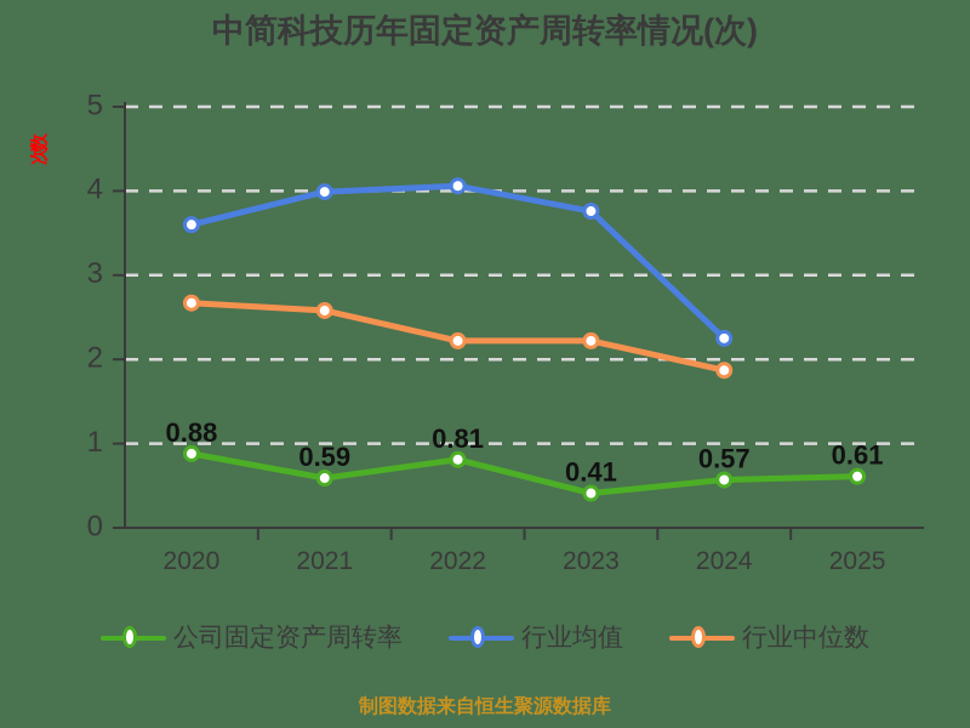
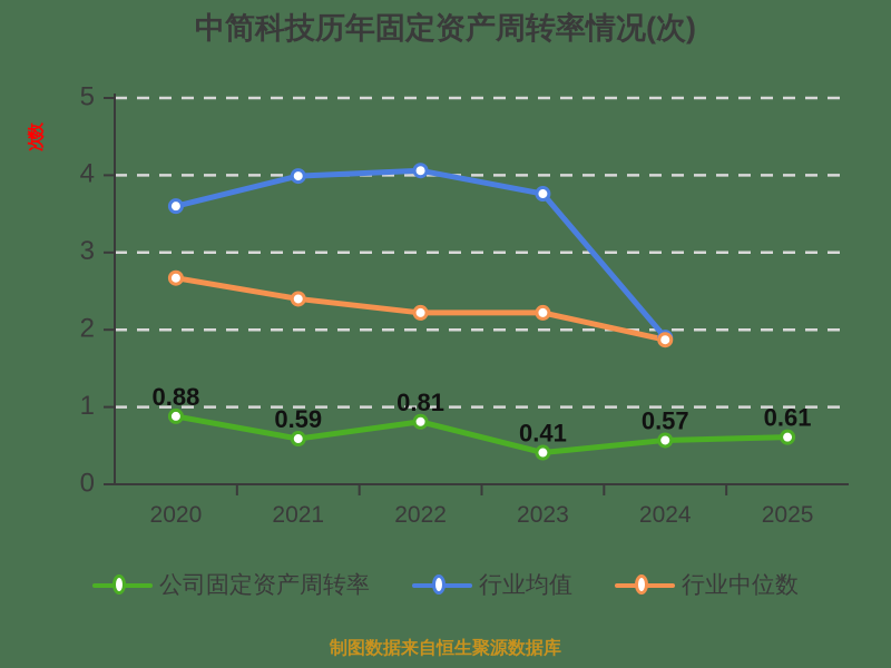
行业中位数/2021: 2.6 -> 2.4
行业均值/2024: 2.2 -> 1.9
